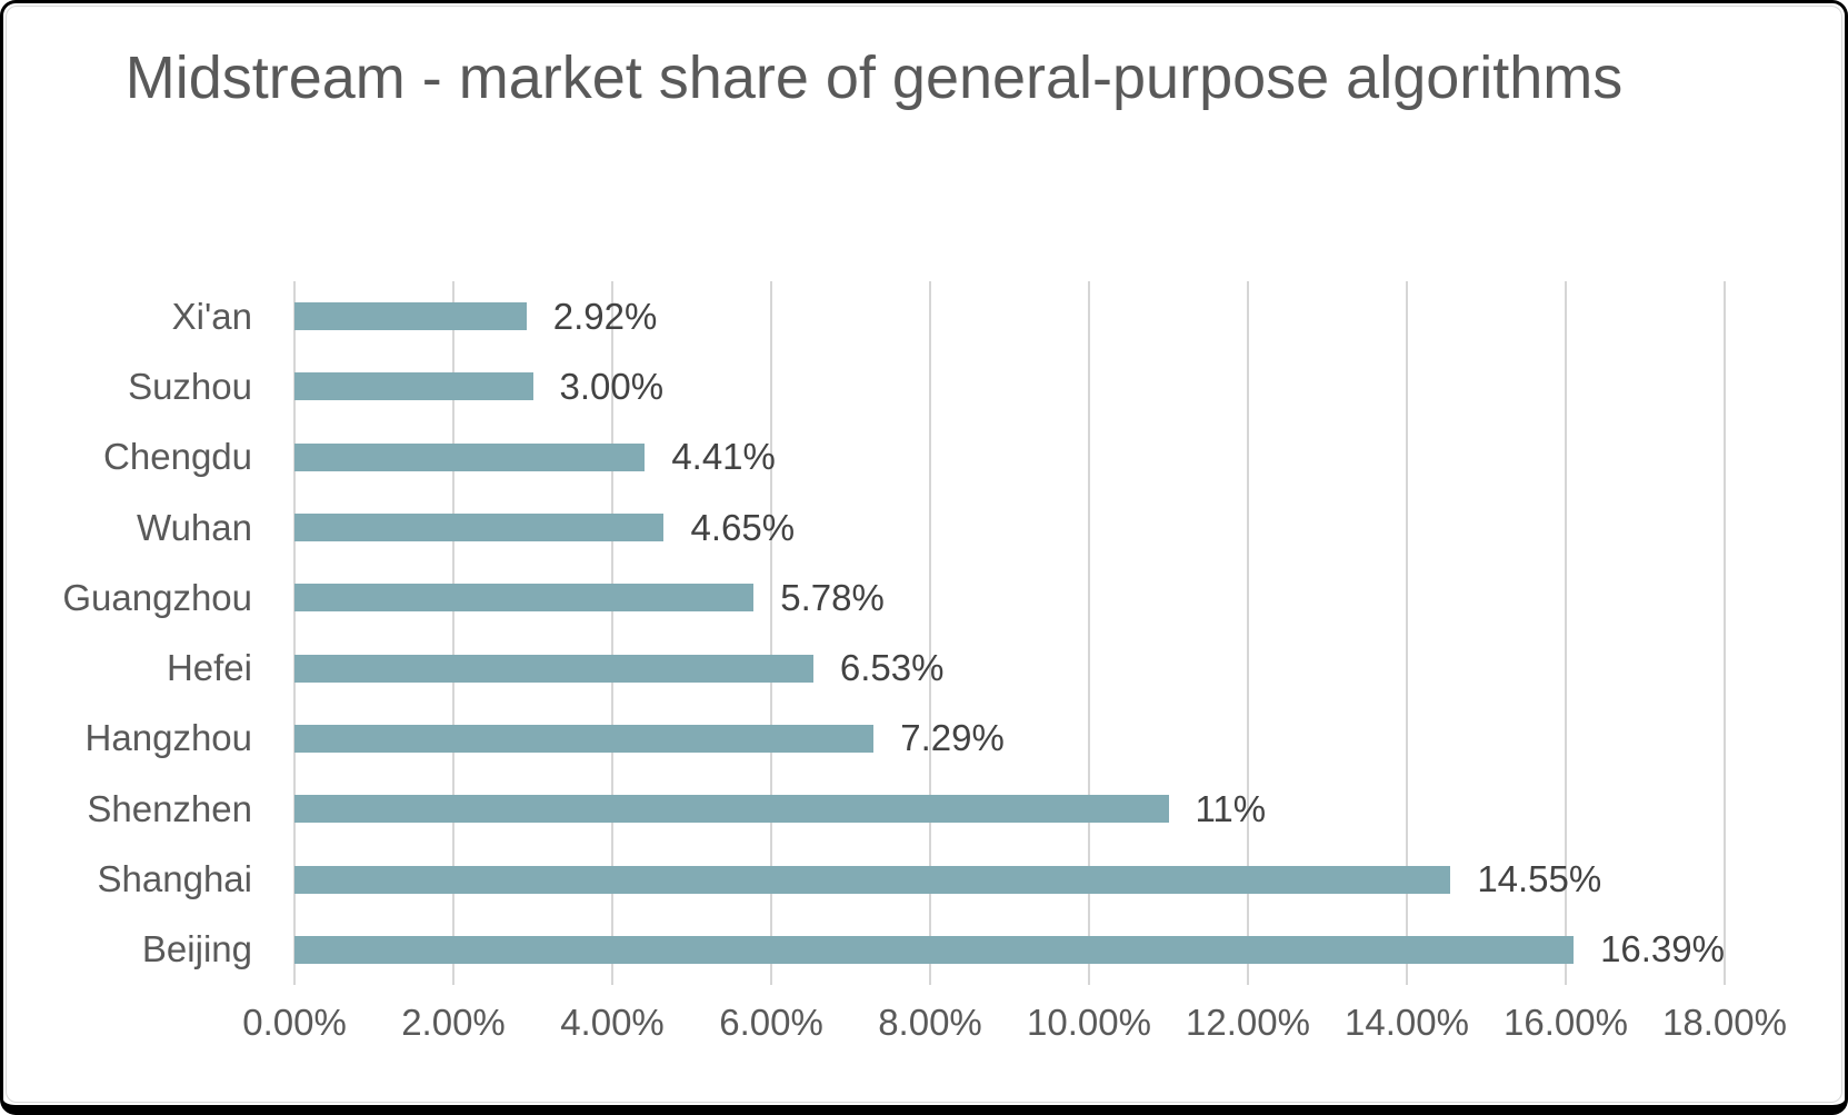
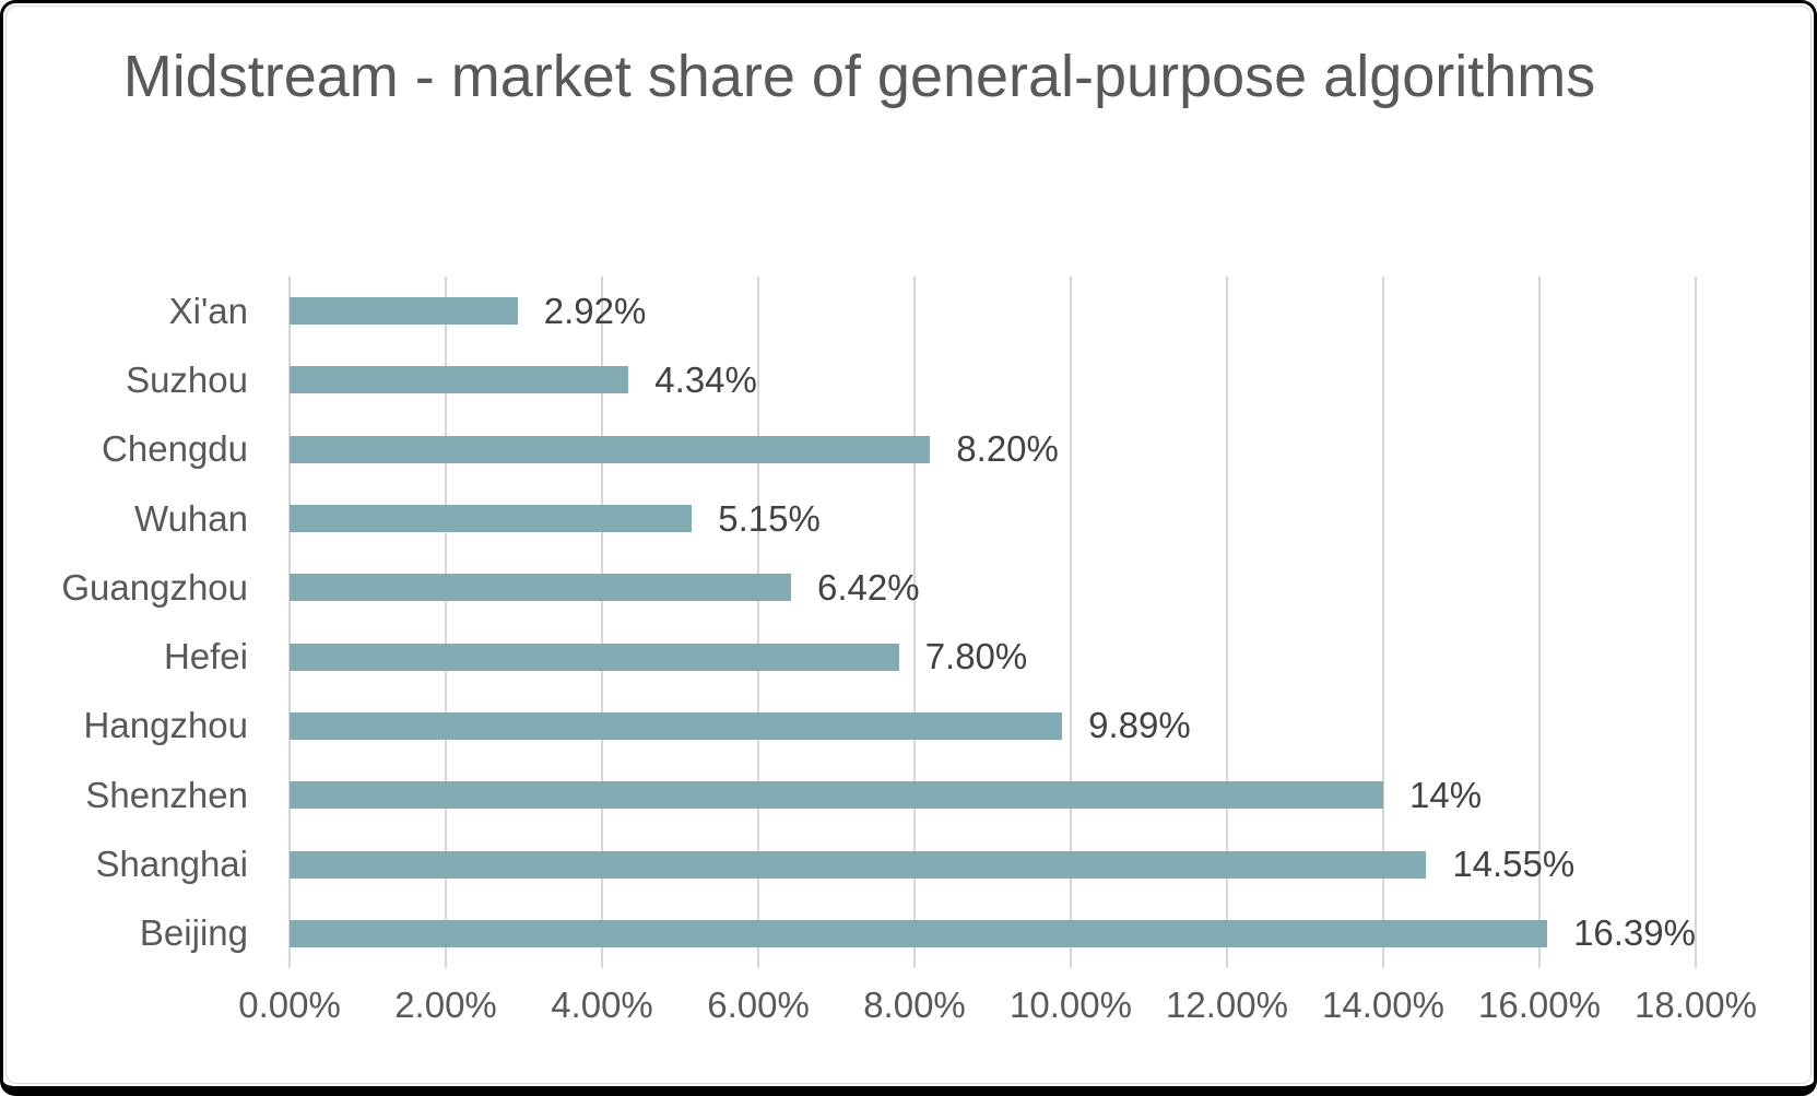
Suzhou: 3.00% -> 4.34%
Chengdu: 4.41% -> 8.20%
Wuhan: 4.65% -> 5.15%
Guangzhou: 5.78% -> 6.42%
Hefei: 6.53% -> 7.80%
Hangzhou: 7.29% -> 9.89%
Shenzhen: 11% -> 14%
